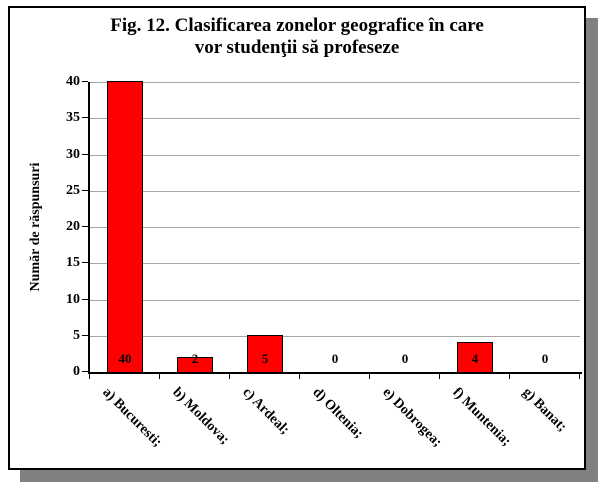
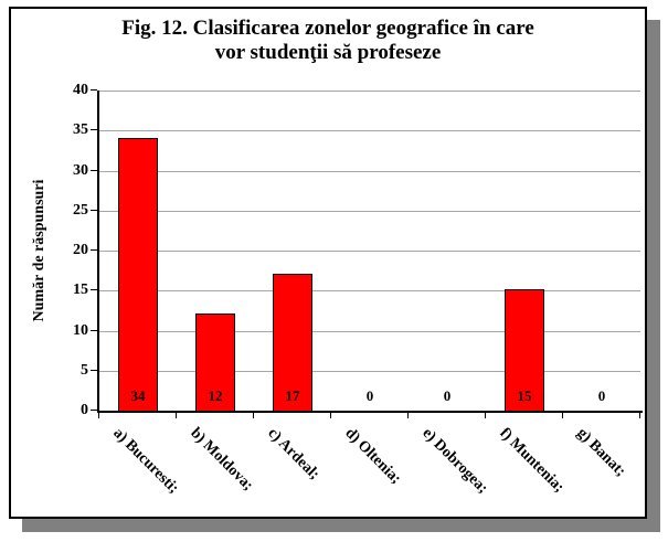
a) Bucuresti;: 40 -> 34
b) Moldova;: 2 -> 12
c) Ardeal;: 5 -> 17
f) Muntenia;: 4 -> 15
